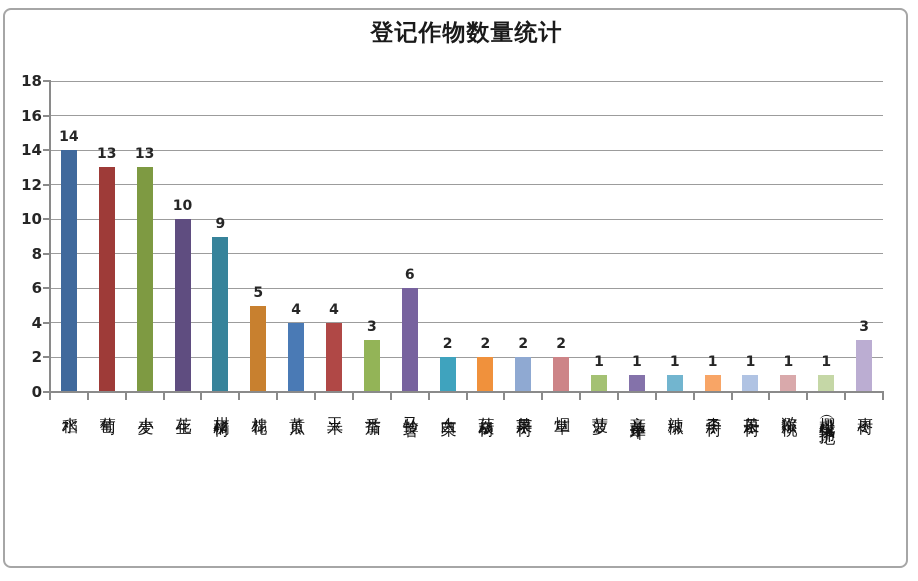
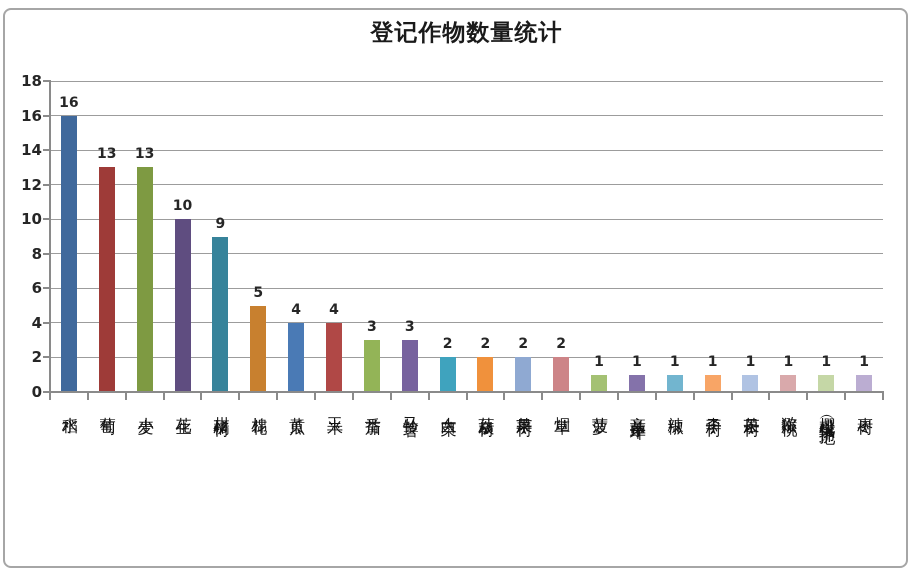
水稻: 14 -> 16
马铃薯: 6 -> 3
枣树: 3 -> 1
